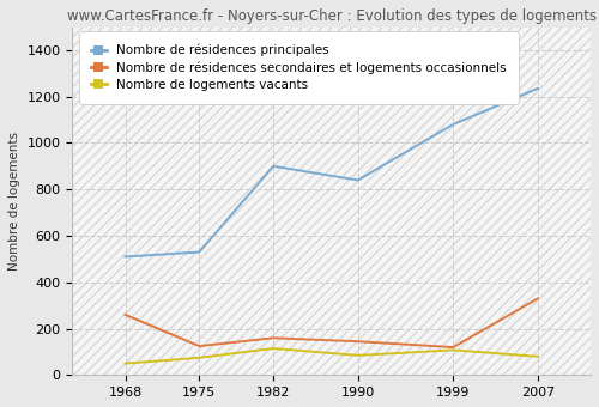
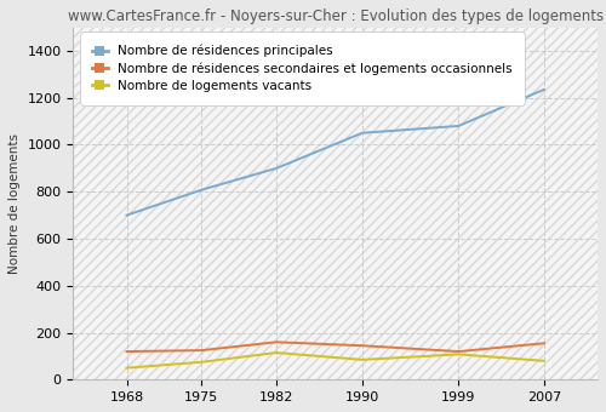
Nombre de résidences principales/1968: 510 -> 700
Nombre de résidences secondaires et logements occasionnels/1968: 260 -> 120
Nombre de résidences principales/1975: 530 -> 810
Nombre de résidences principales/1990: 840 -> 1050
Nombre de résidences secondaires et logements occasionnels/2007: 330 -> 160
